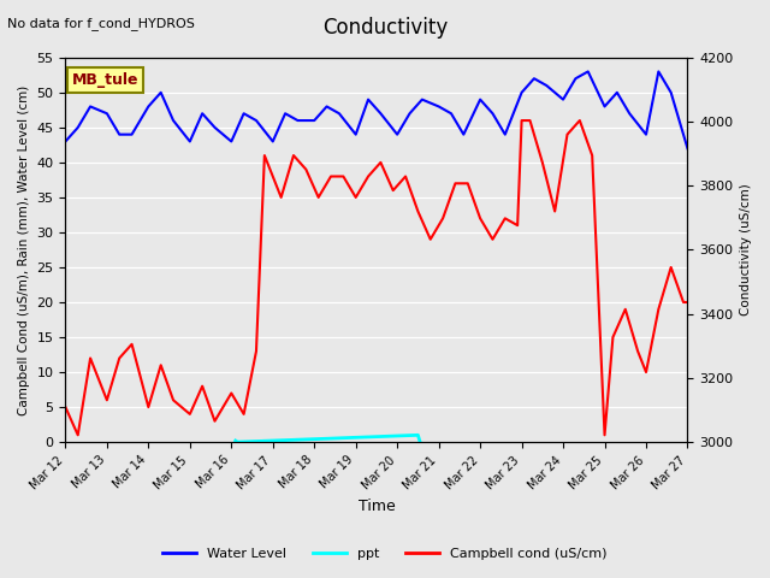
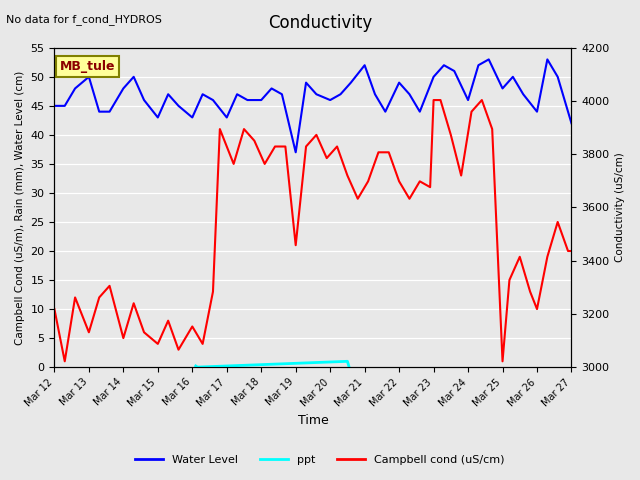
Water Level/Mar 12: 43 -> 45
Campbell cond (uS/cm)/Mar 12: 5 -> 10
Water Level/Mar 13: 47 -> 50
Water Level/Mar 19: 44 -> 37
Campbell cond (uS/cm)/Mar 19: 35 -> 21
Water Level/Mar 20: 44 -> 46
Water Level/Mar 21: 48 -> 52
Water Level/Mar 24: 49 -> 46
